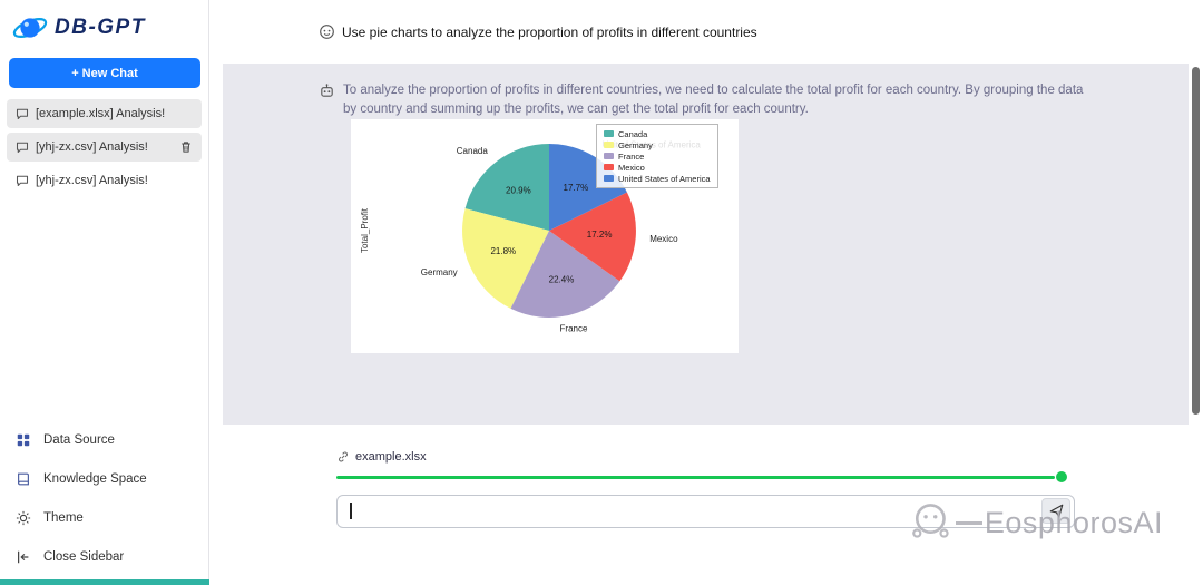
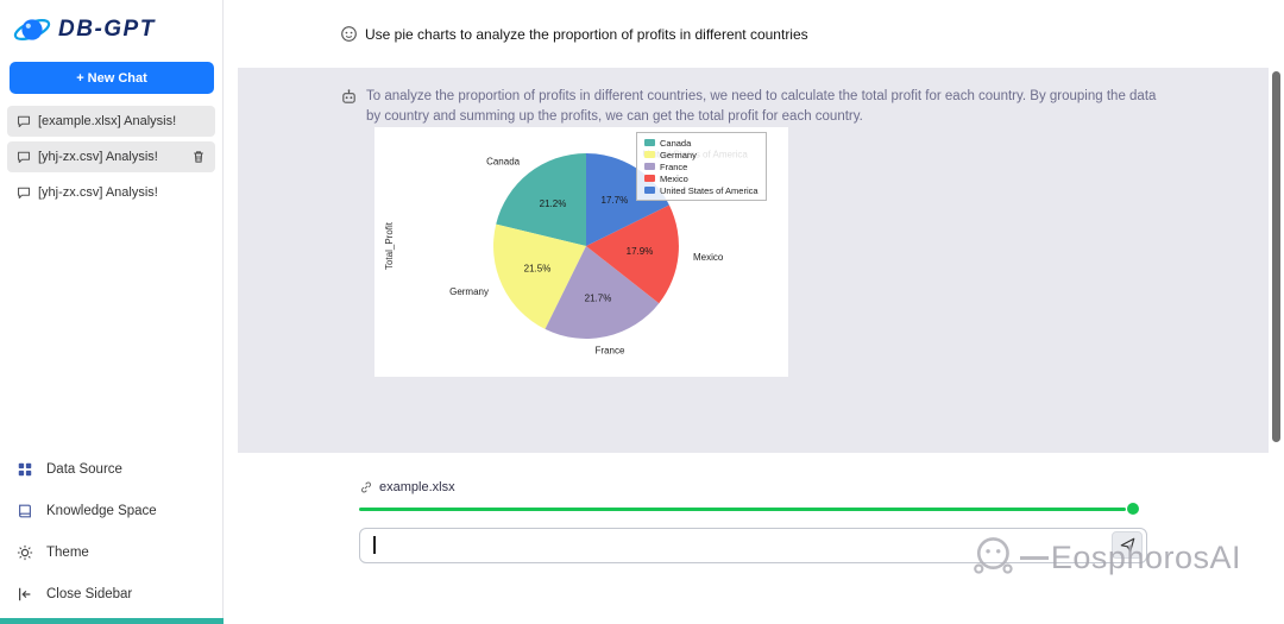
Canada: 20.9% -> 21.2%
Germany: 21.8% -> 21.5%
France: 22.4% -> 21.7%
Mexico: 17.2% -> 17.9%
